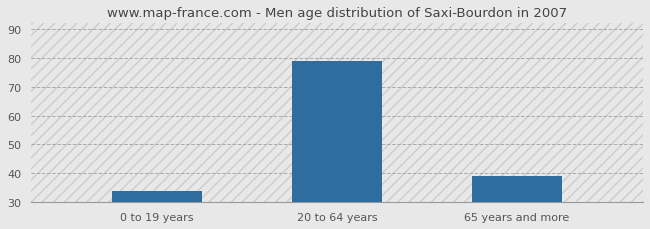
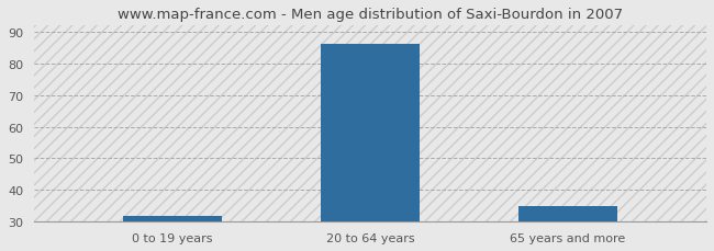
0 to 19 years: 34 -> 32
20 to 64 years: 79 -> 86
65 years and more: 39 -> 35
